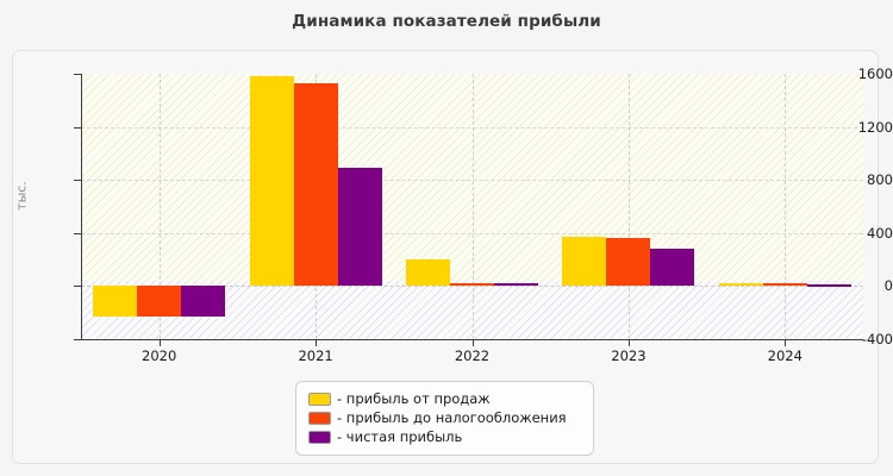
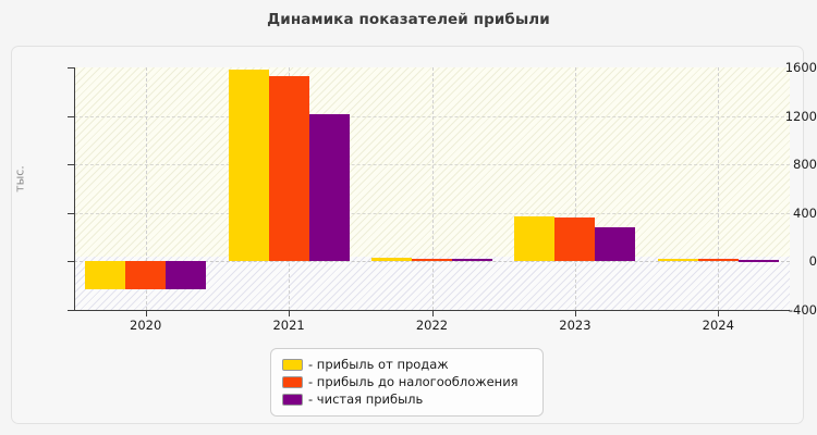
- чистая прибыль/2021: 890 -> 1220
- прибыль от продаж/2022: 200 -> 30
